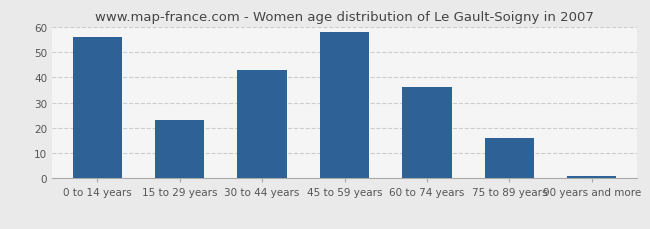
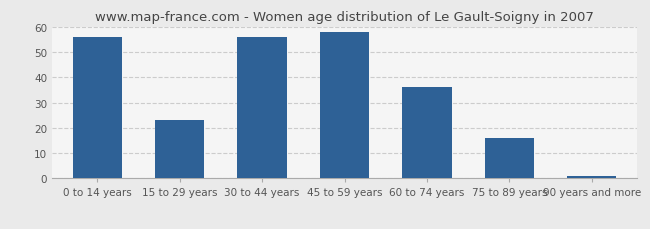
30 to 44 years: 43 -> 56
